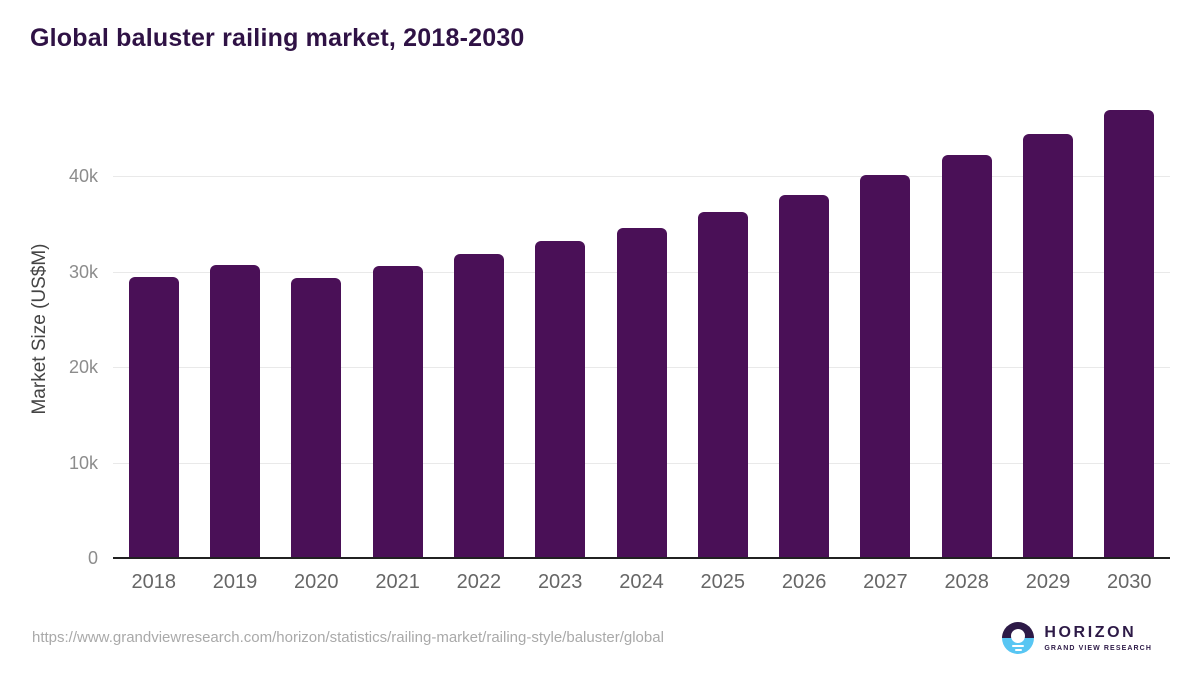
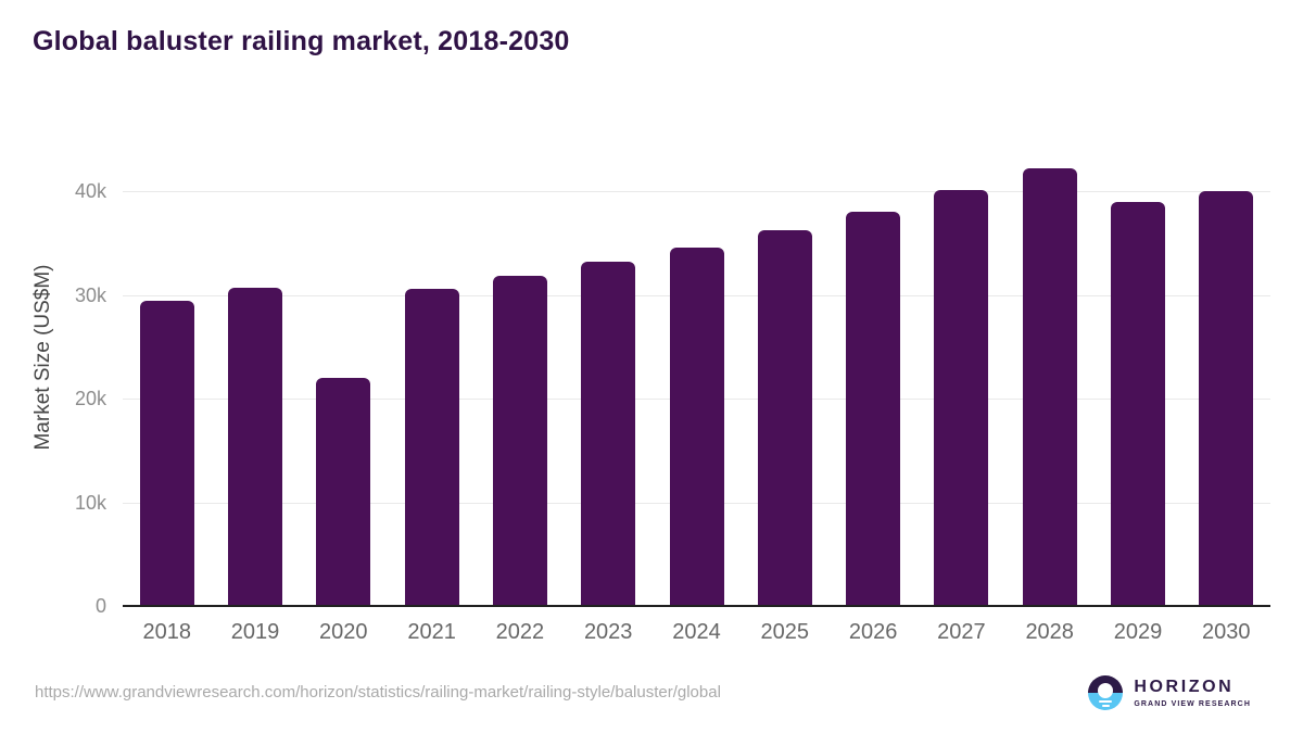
2020: 29k -> 22k
2029: 44k -> 39k
2030: 47k -> 40k
